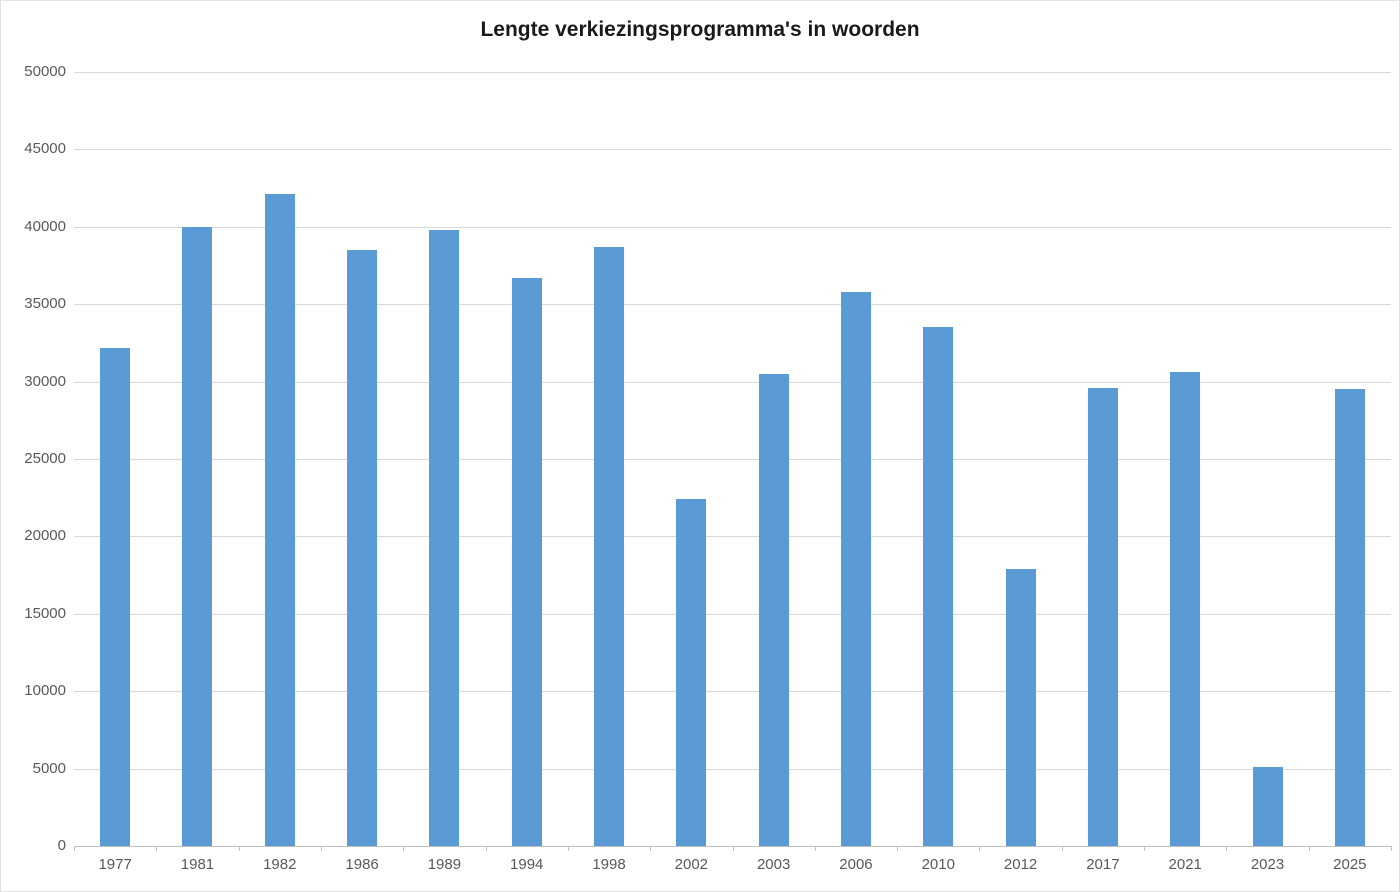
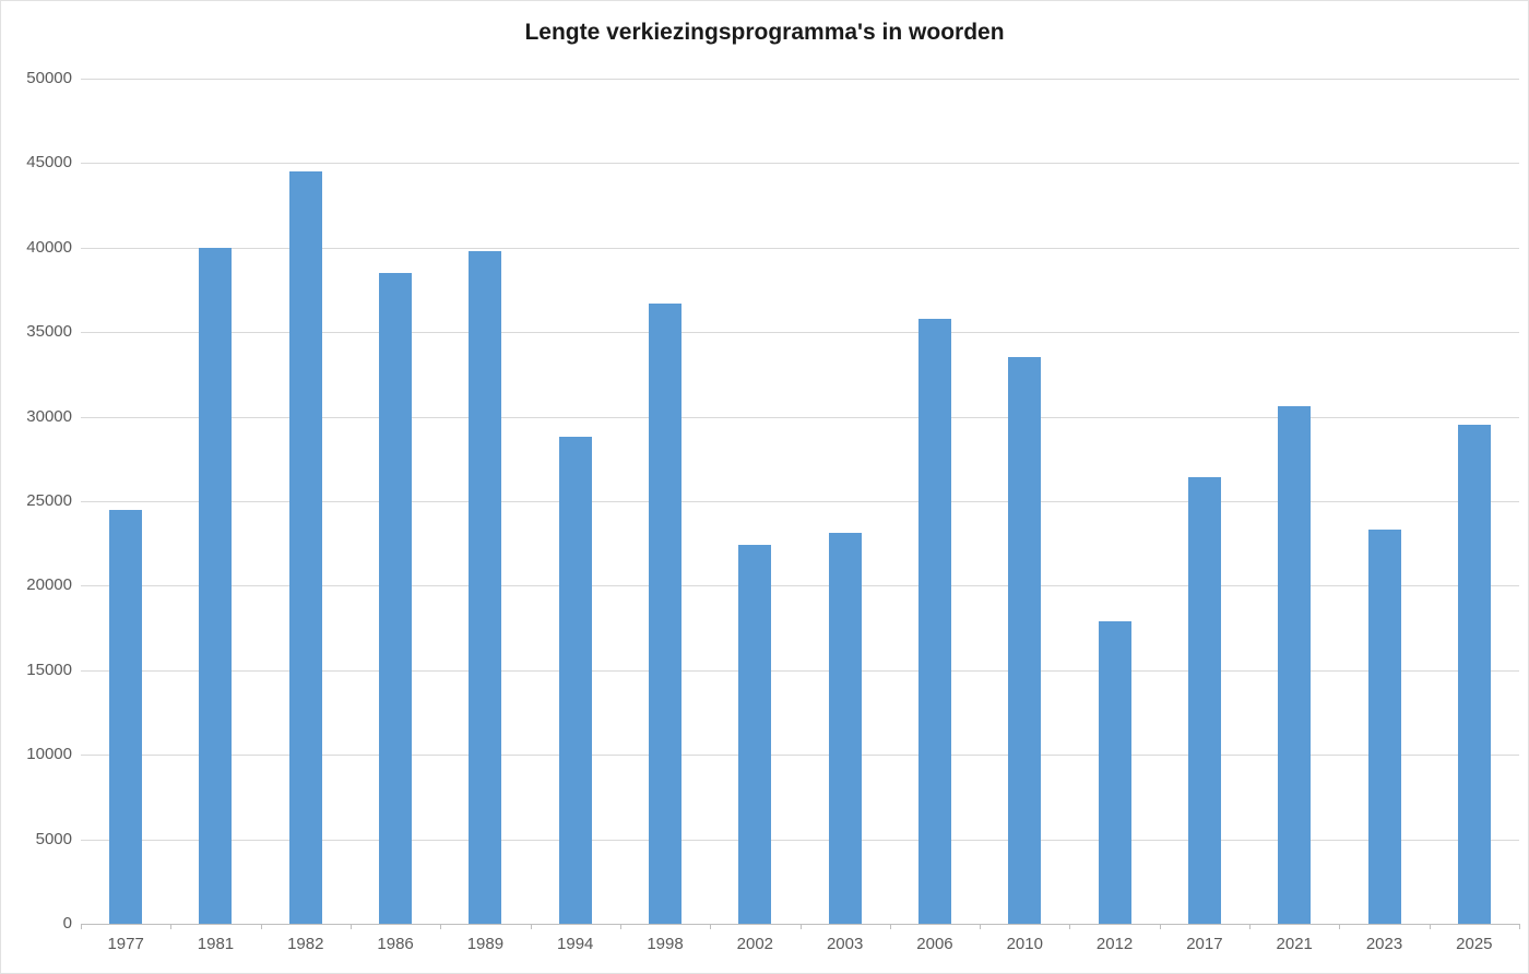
1977: 32200 -> 24500
1982: 42100 -> 44500
1994: 36700 -> 28800
1998: 38700 -> 36700
2003: 30500 -> 23100
2017: 29600 -> 26400
2023: 5100 -> 23300
